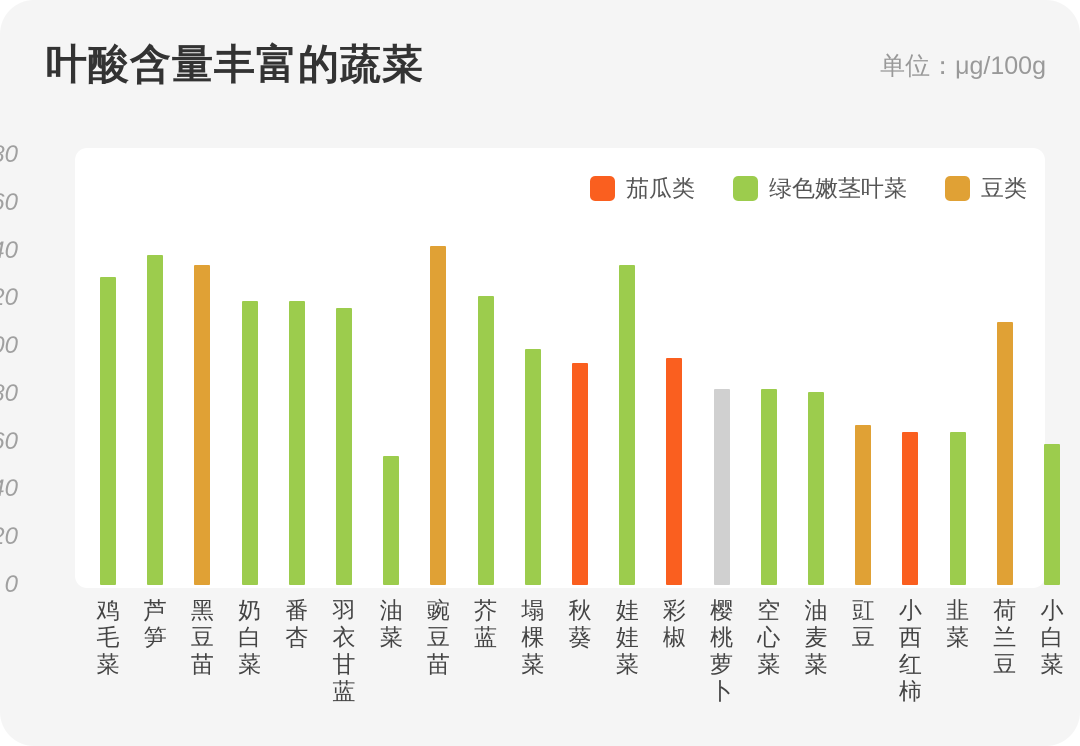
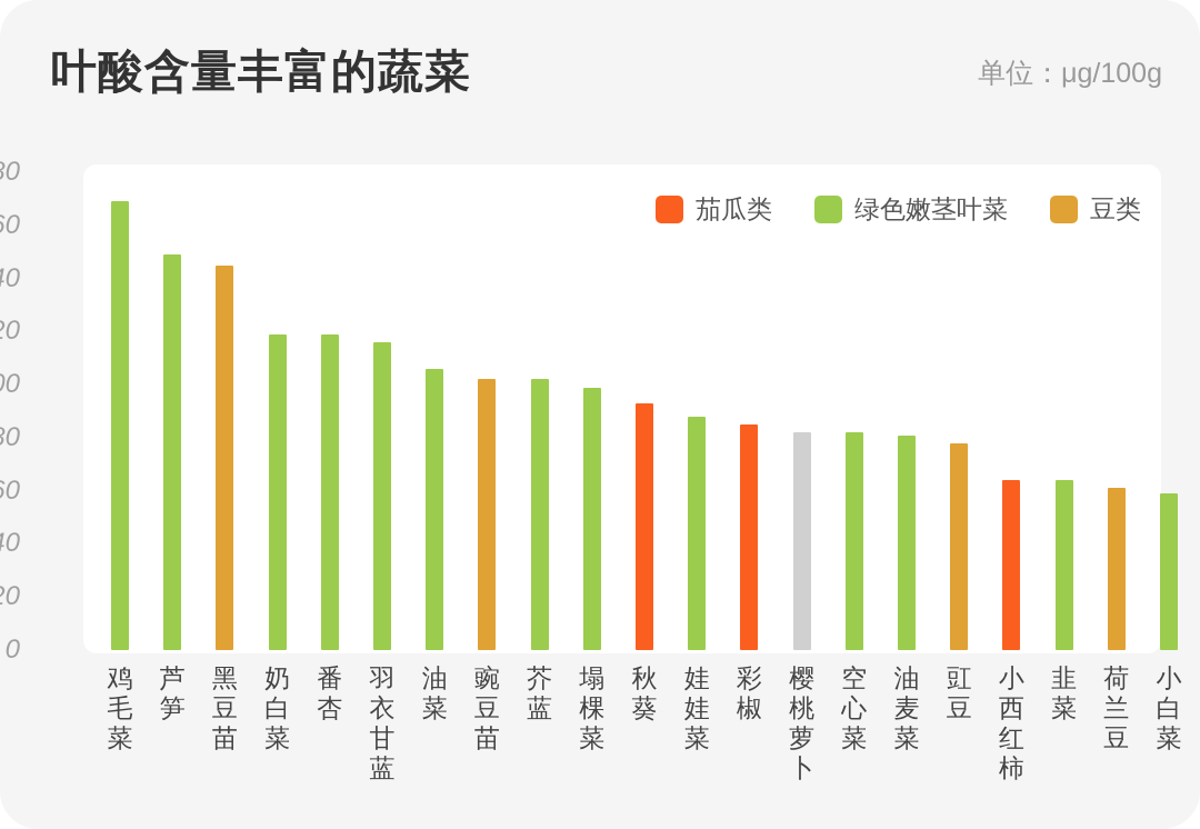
鸡毛菜: 129 -> 169
芦笋: 138 -> 149
黑豆苗: 134 -> 145
油菜: 54 -> 106
豌豆苗: 142 -> 102
芥蓝: 121 -> 102
娃娃菜: 134 -> 88
彩椒: 95 -> 85
豇豆: 67 -> 78
荷兰豆: 110 -> 61
